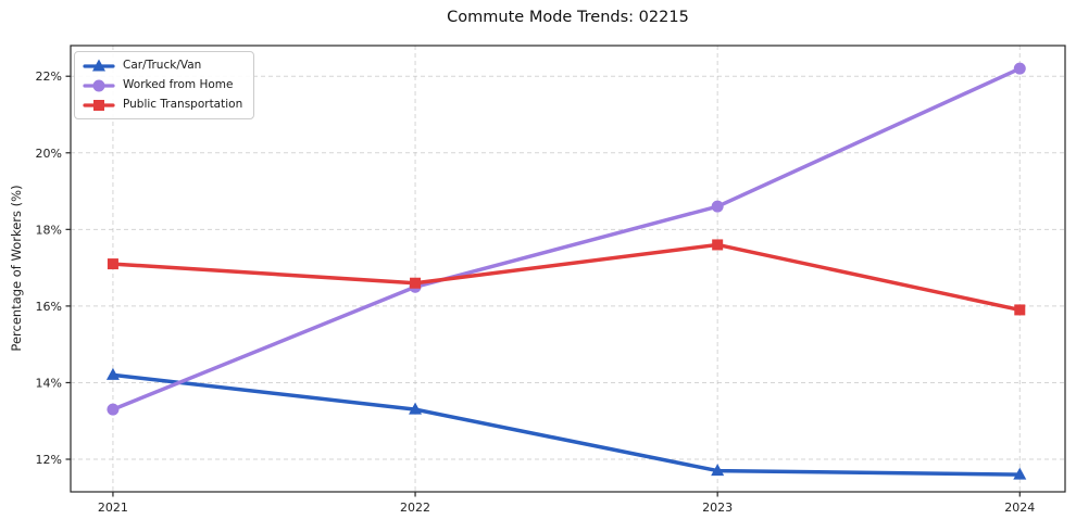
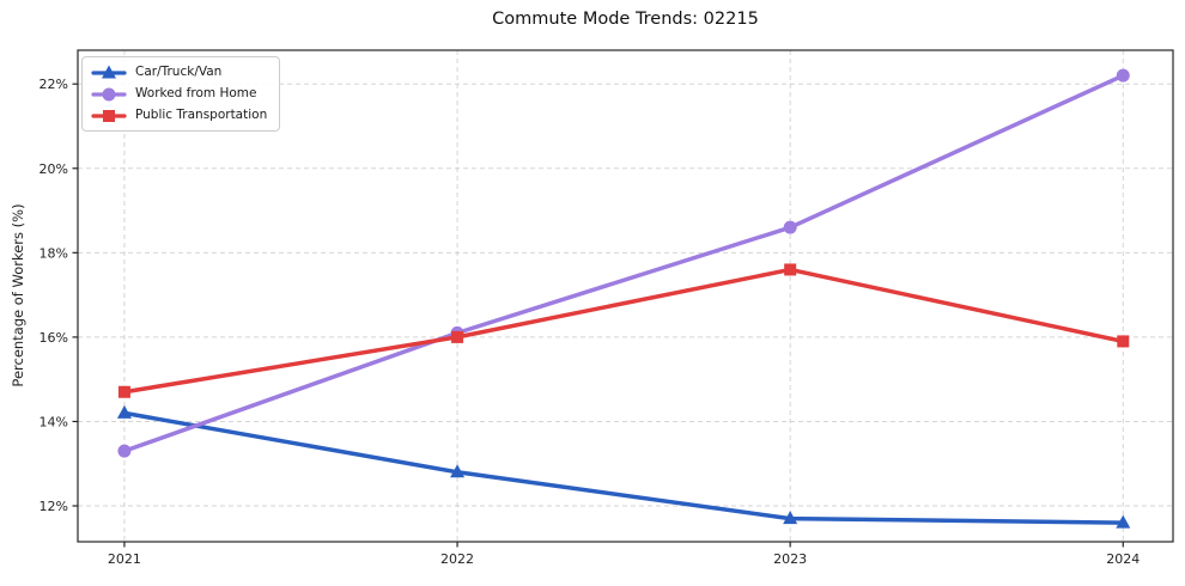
Public Transportation/2021: 17.1% -> 14.7%
Car/Truck/Van/2022: 13.3% -> 12.8%
Worked from Home/2022: 16.5% -> 16.1%
Public Transportation/2022: 16.6% -> 16.0%
